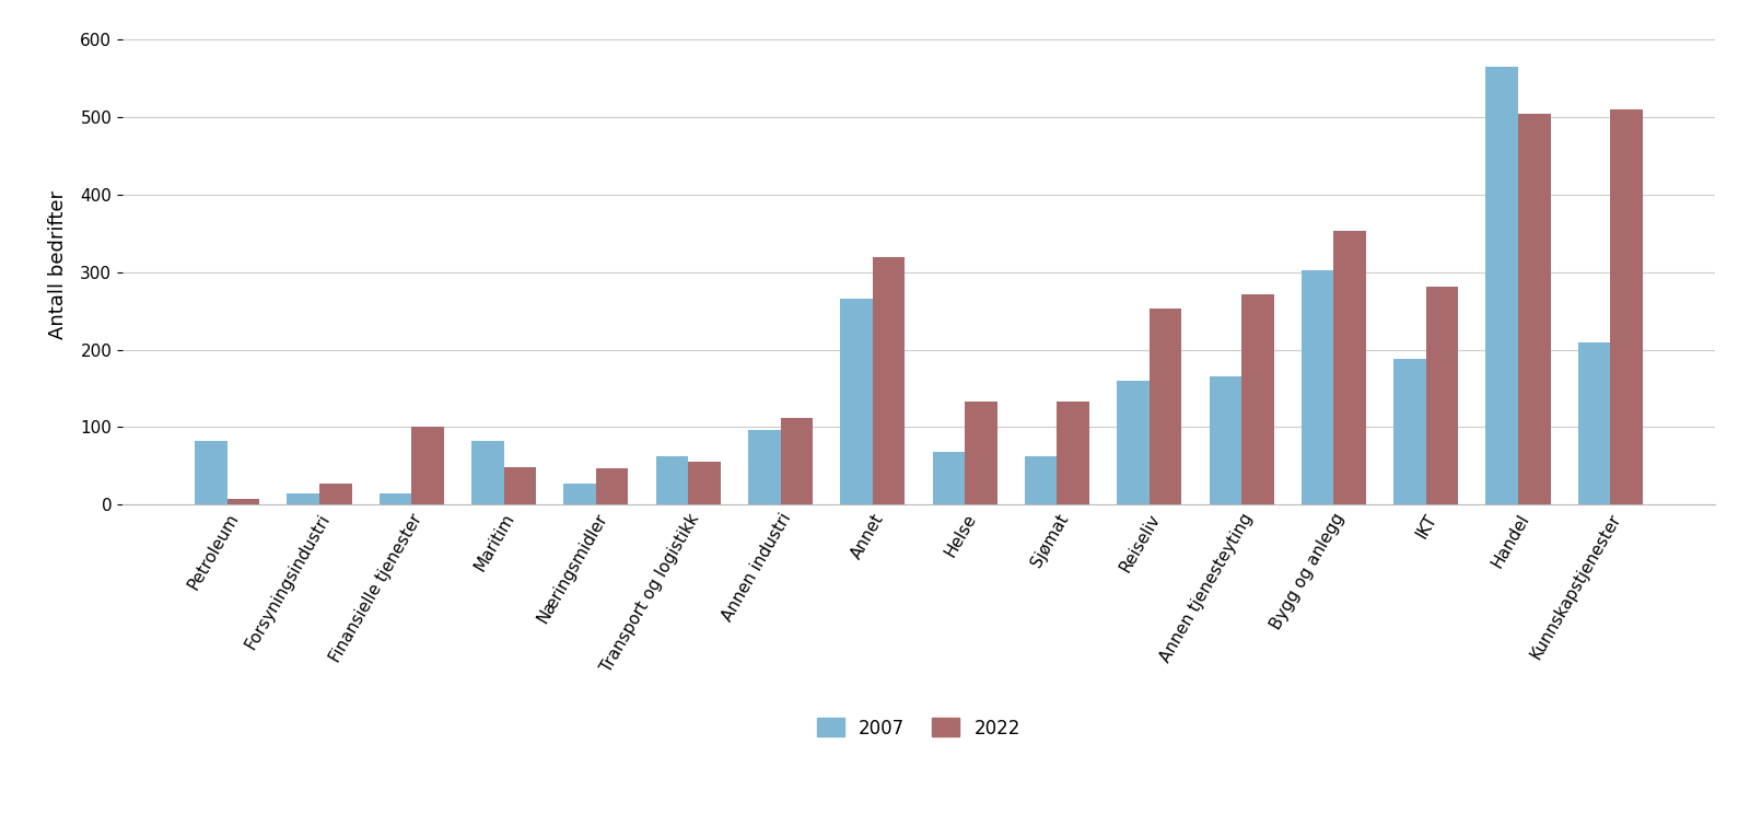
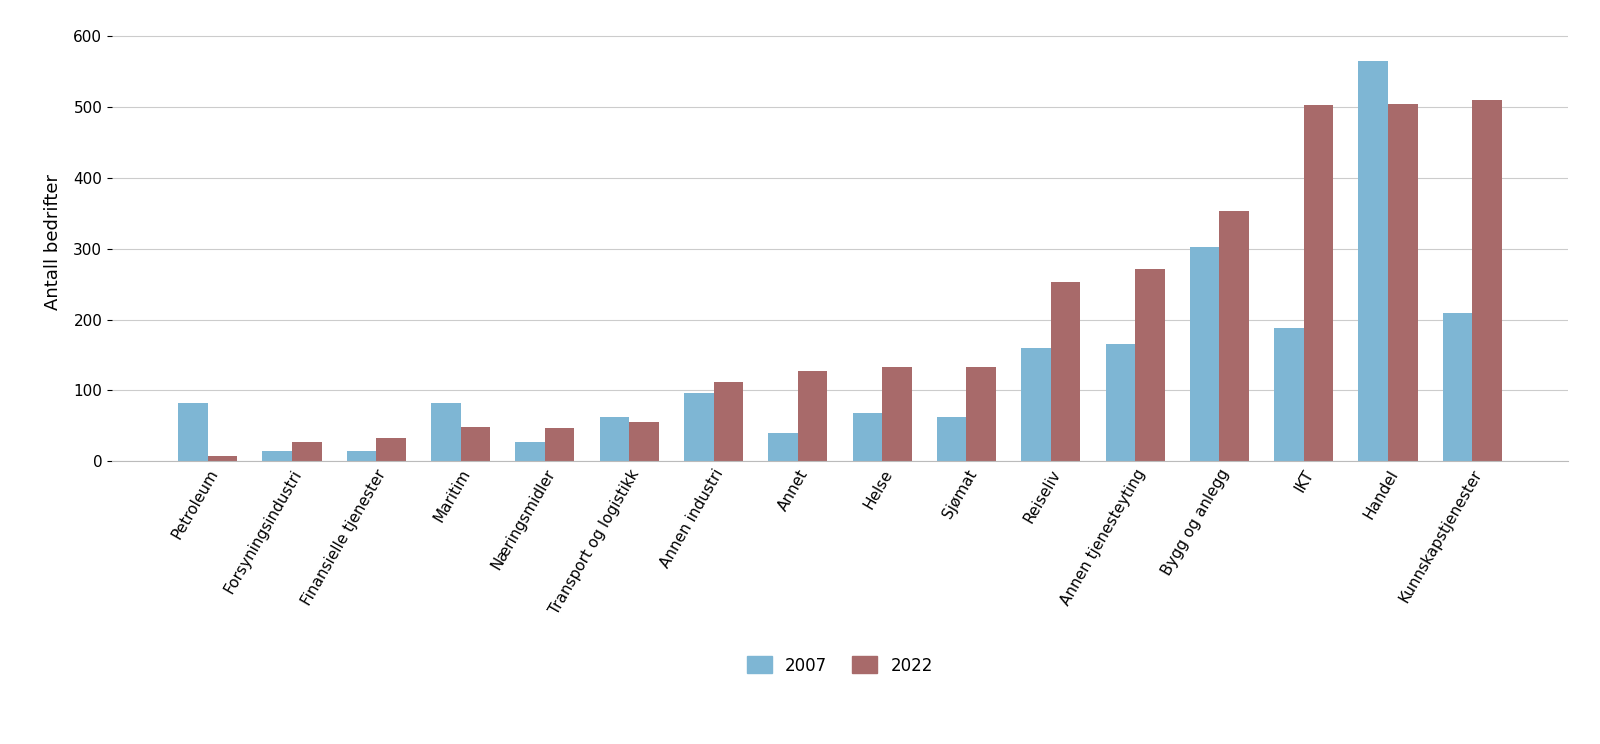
2022/Finansielle tjenester: 100 -> 33
2007/Annet: 266 -> 40
2022/Annet: 320 -> 128
2022/IKT: 282 -> 503
